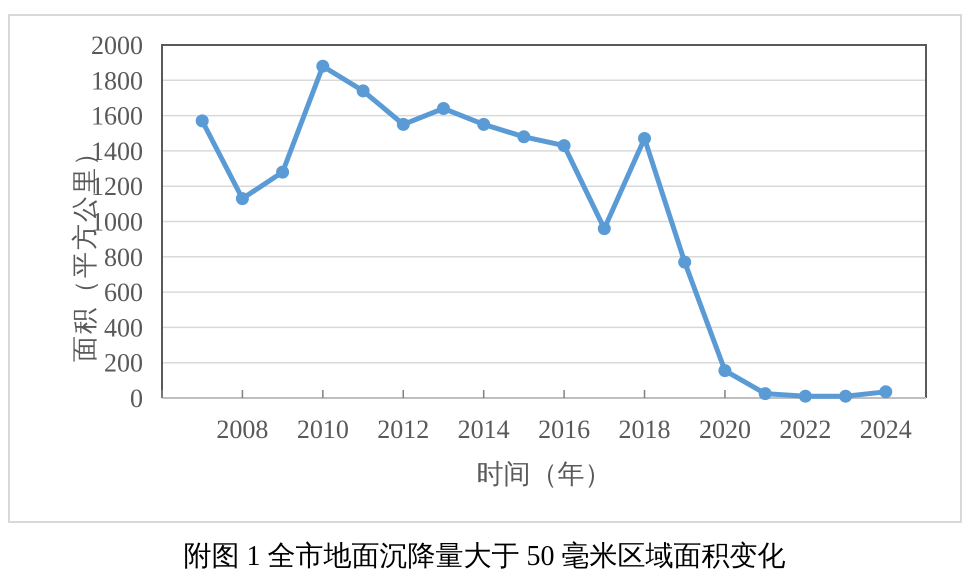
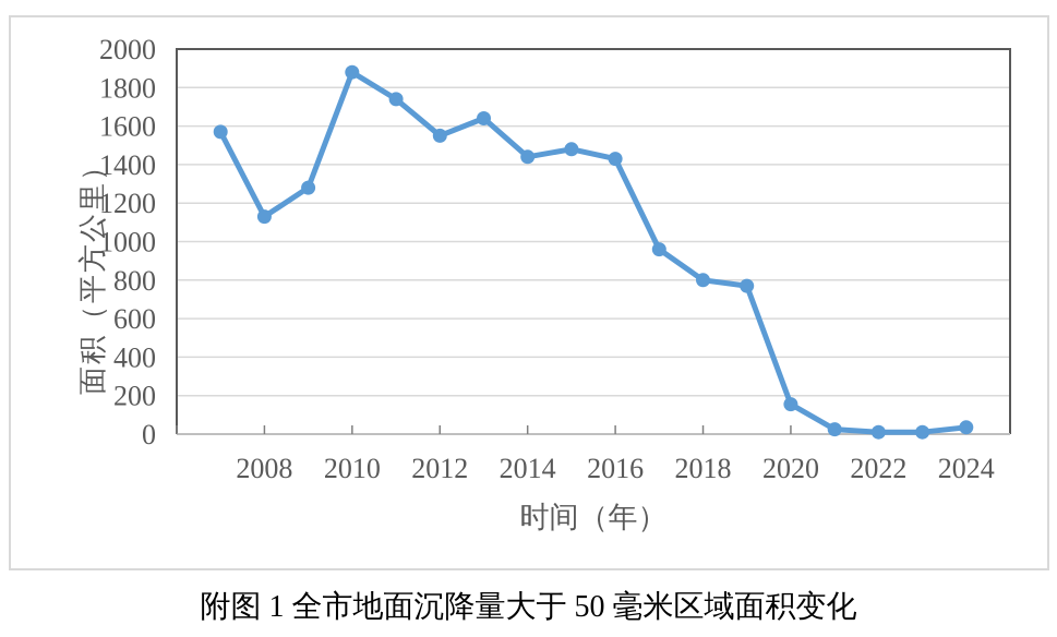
2014: 1550 -> 1440
2018: 1470 -> 800
